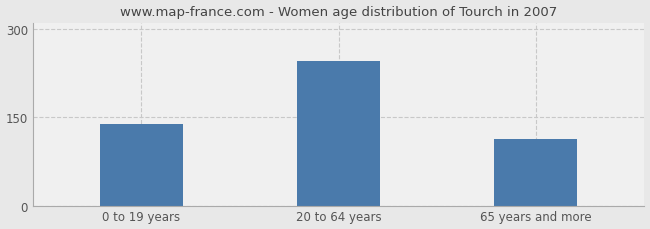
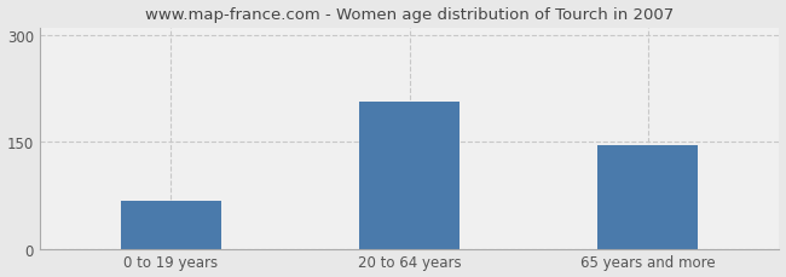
0 to 19 years: 138 -> 68
20 to 64 years: 246 -> 206
65 years and more: 113 -> 146
